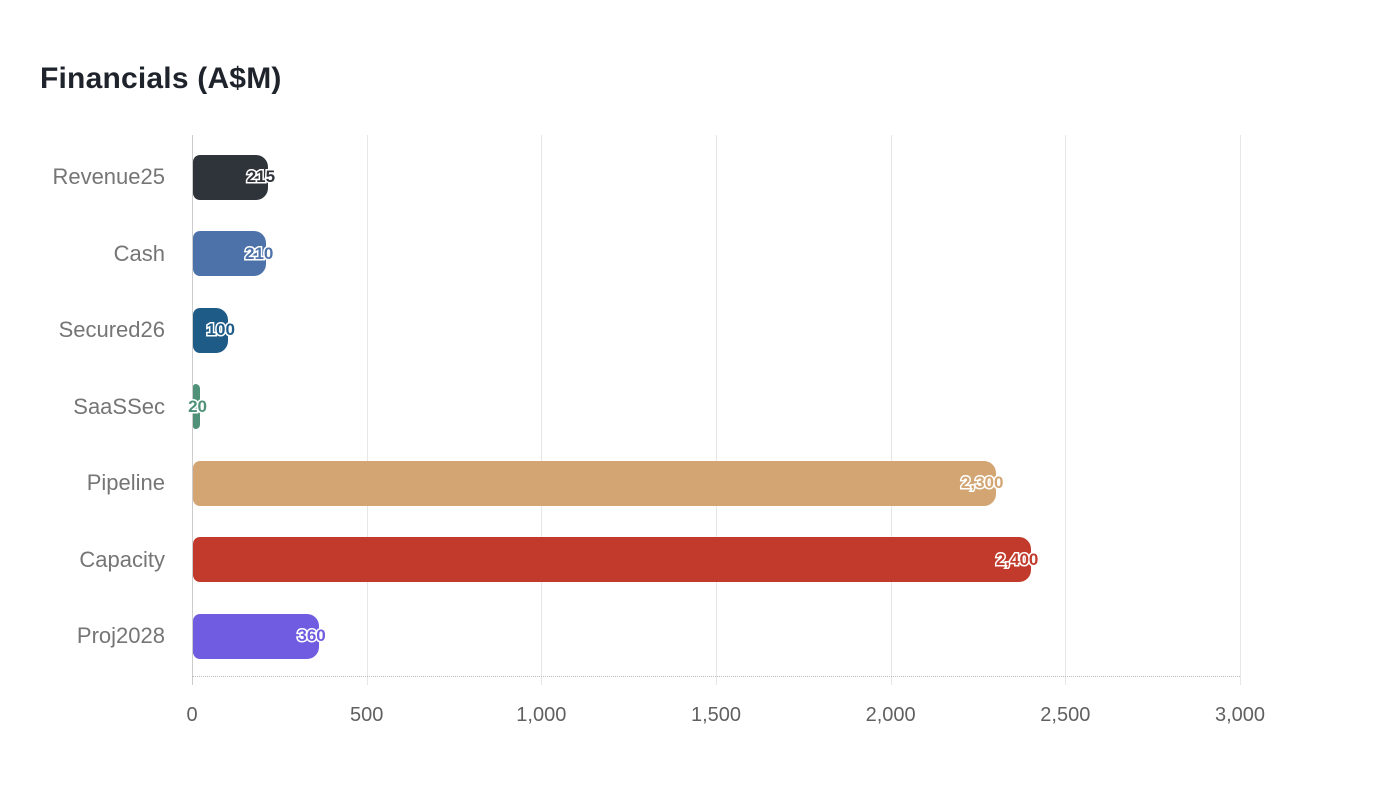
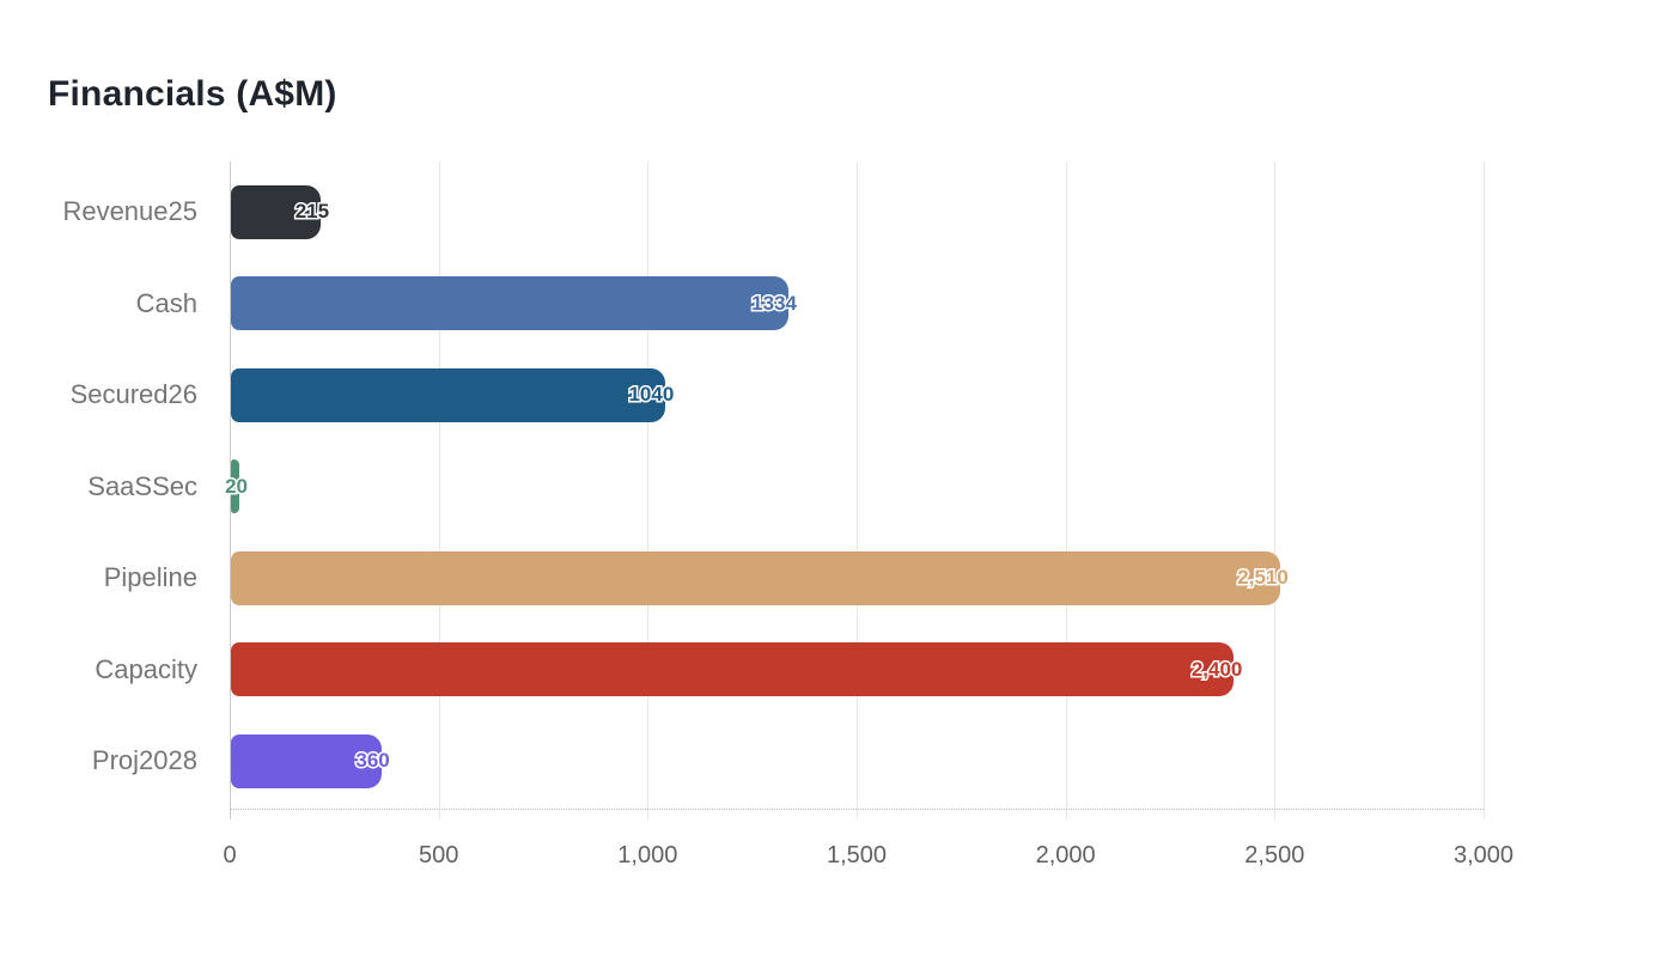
Cash: 210 -> 1334
Secured26: 100 -> 1040
Pipeline: 2,300 -> 2,510
